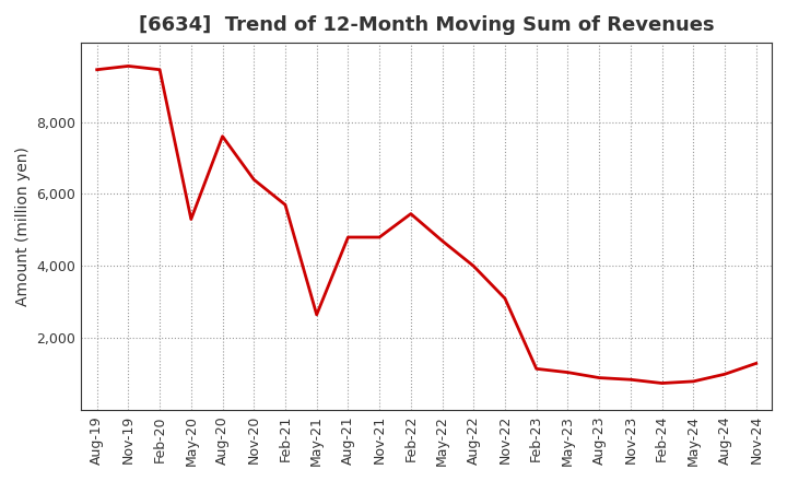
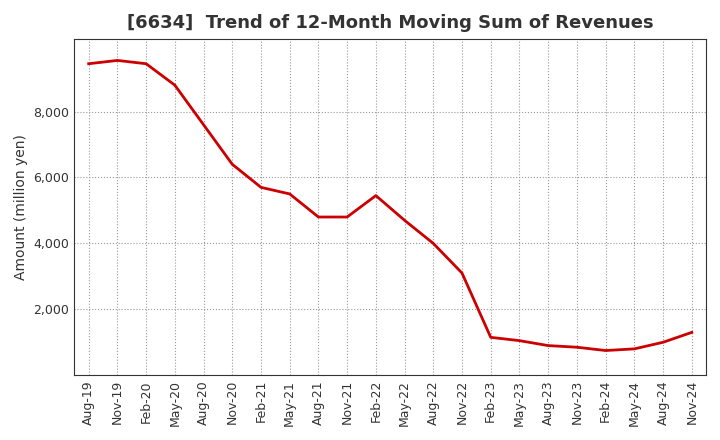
May-20: 5,300 -> 8,800
May-21: 2,650 -> 5,500
